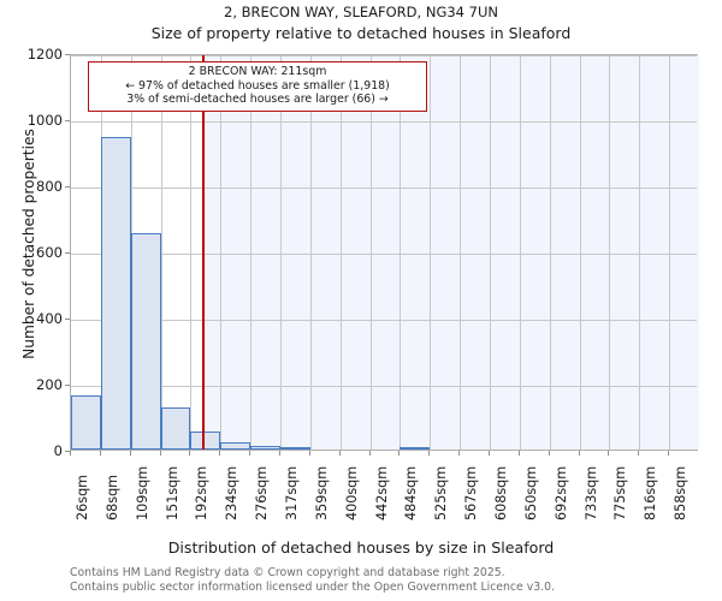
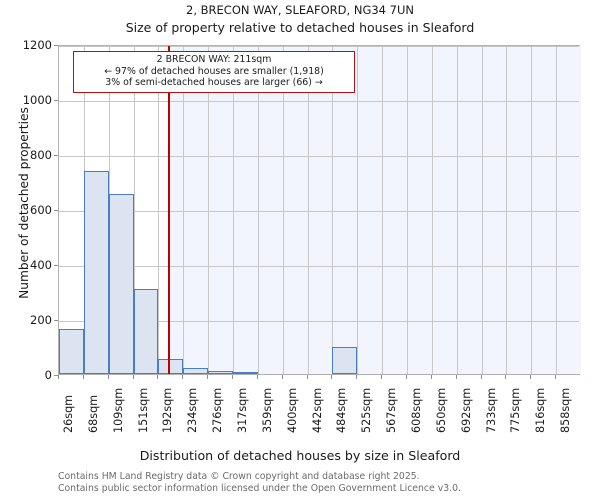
68sqm: 950 -> 740
151sqm: 130 -> 310
484sqm: 10 -> 100
